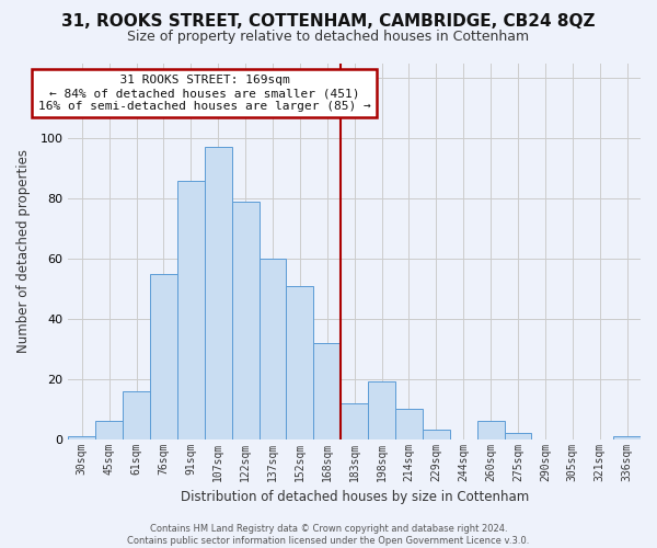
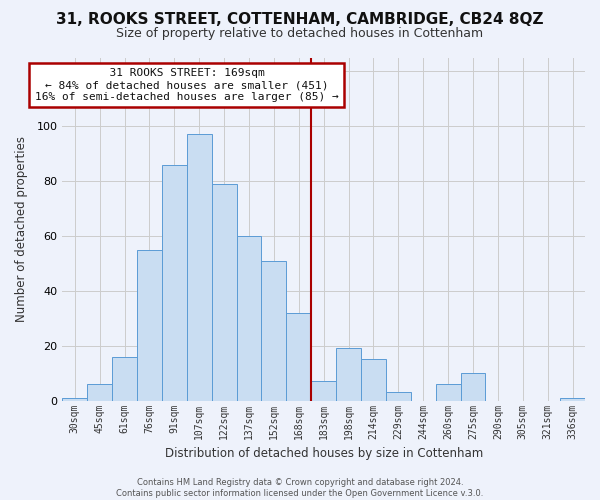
183sqm: 12 -> 7
214sqm: 10 -> 15
275sqm: 2 -> 10
